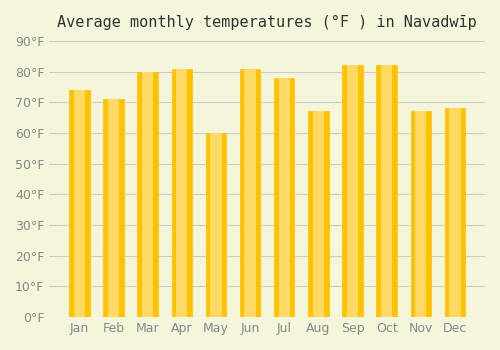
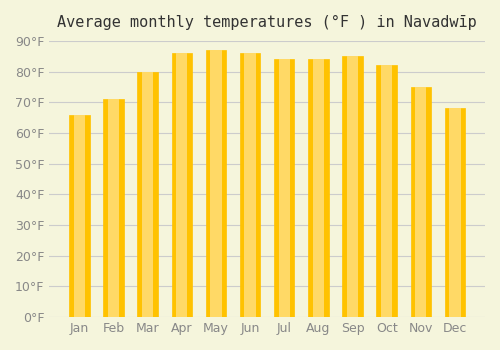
Jan: 74°F -> 66°F
Apr: 81°F -> 86°F
May: 60°F -> 87°F
Jun: 81°F -> 86°F
Jul: 78°F -> 84°F
Aug: 67°F -> 84°F
Sep: 82°F -> 85°F
Nov: 67°F -> 75°F
